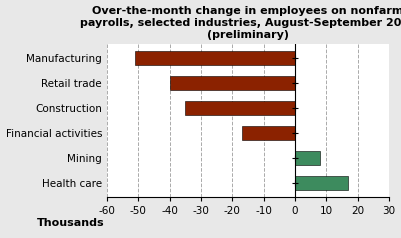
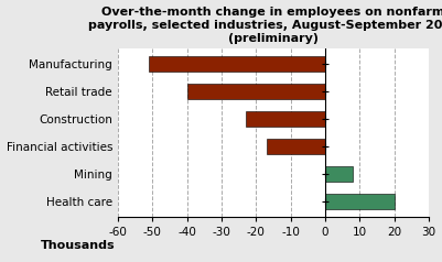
Construction: -35 -> -23
Health care: 17 -> 20
